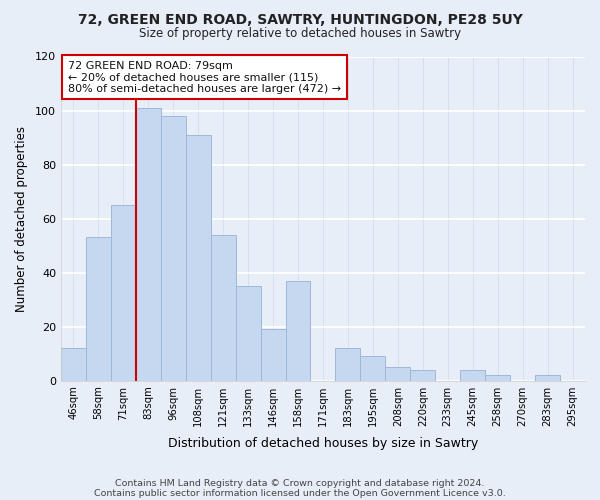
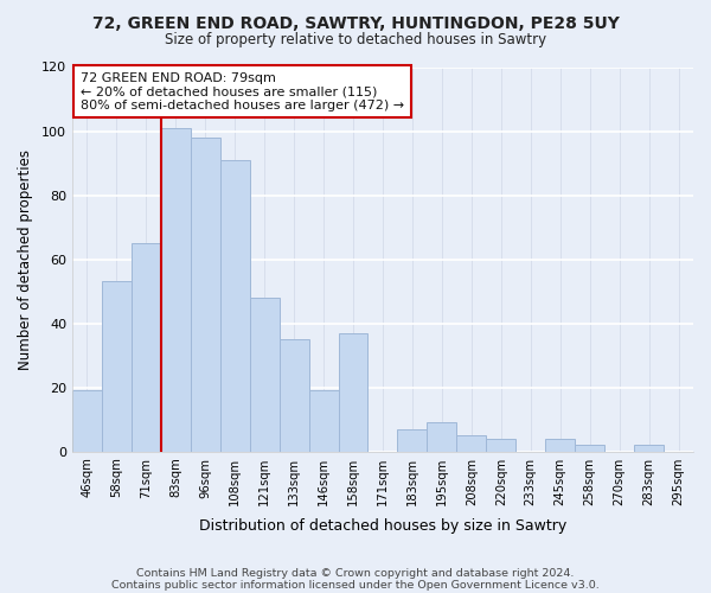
46sqm: 12 -> 19
121sqm: 54 -> 48
183sqm: 12 -> 7
